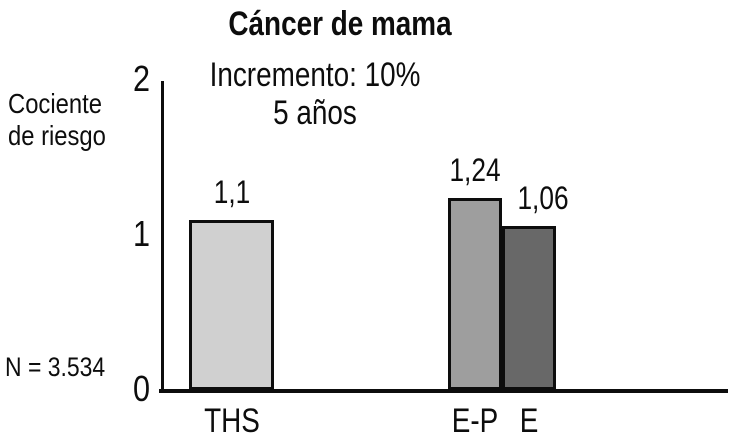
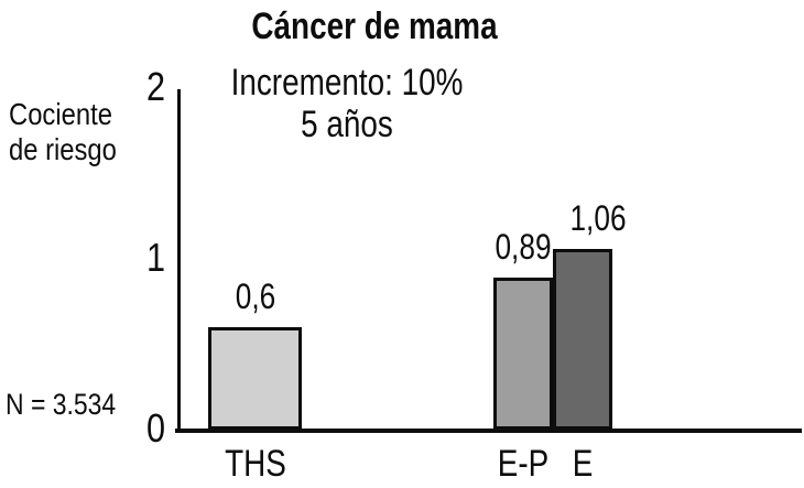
THS: 1,1 -> 0,6
E-P: 1,24 -> 0,89
